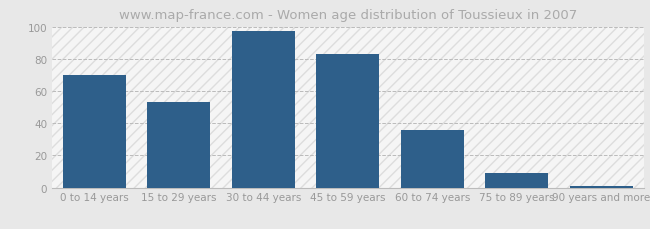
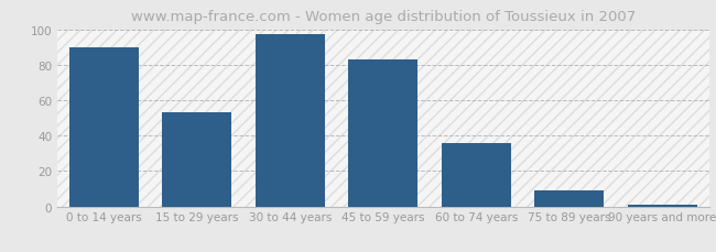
0 to 14 years: 70 -> 90
